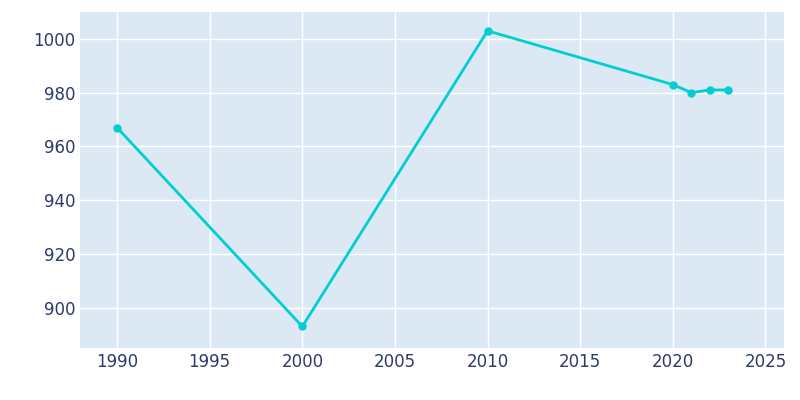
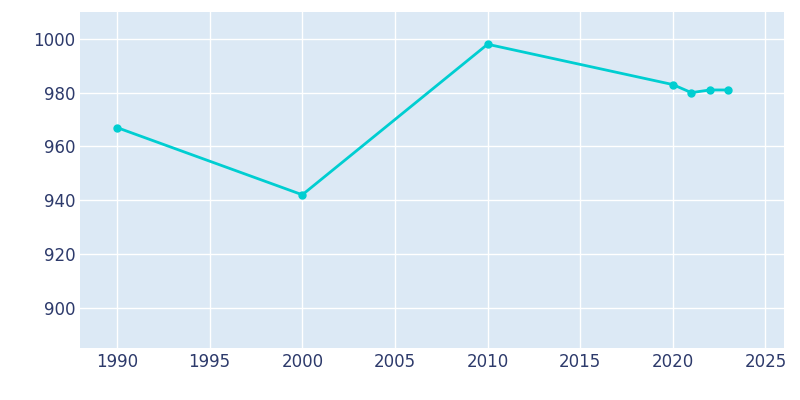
2000: 893 -> 942
2010: 1003 -> 998
